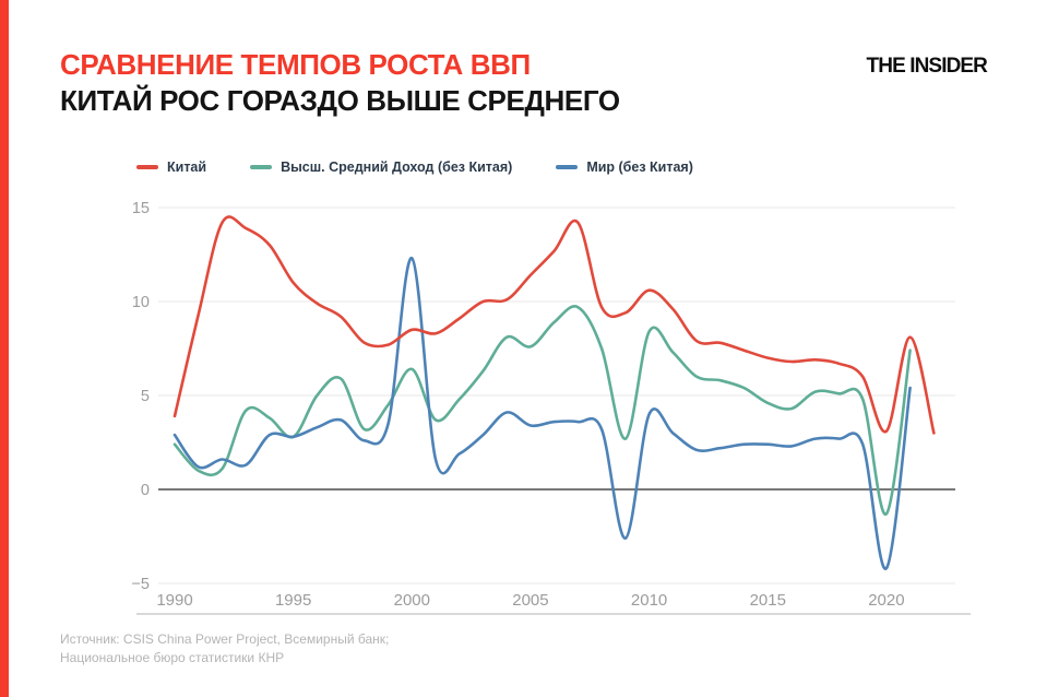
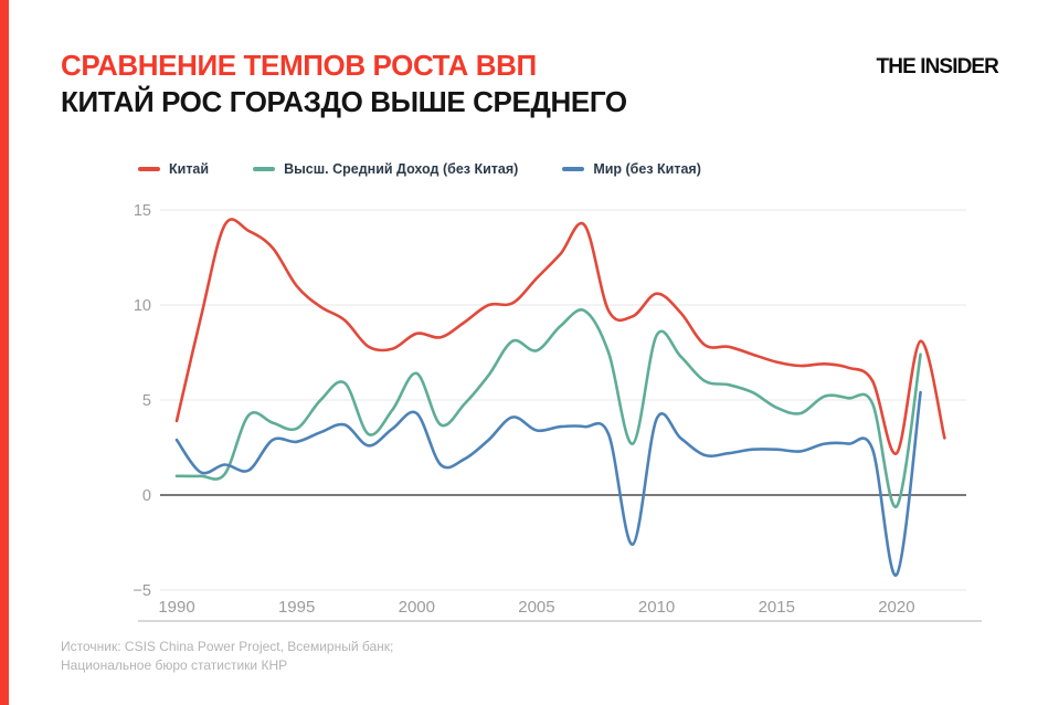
Высш. Средний Доход (без Китая)/1990: 2.4 -> 1.0
Высш. Средний Доход (без Китая)/1995: 2.8 -> 3.5
Мир (без Китая)/2000: 12.3 -> 4.3
Китай/2020: 3.1 -> 2.2
Высш. Средний Доход (без Китая)/2020: -1.3 -> -0.6
